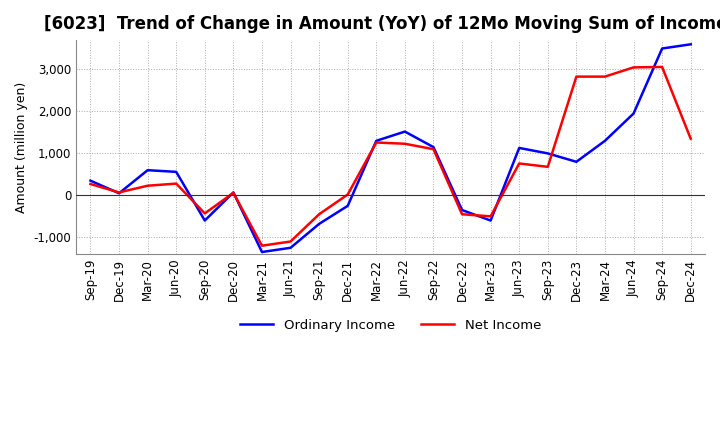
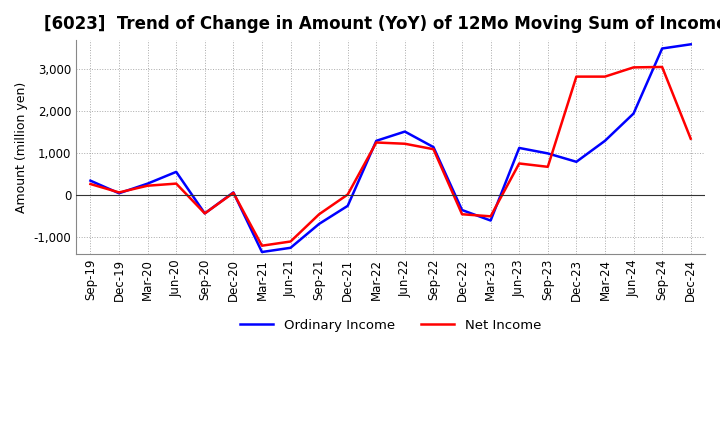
Ordinary Income/Mar-20: 600 -> 280
Ordinary Income/Sep-20: -600 -> -430
